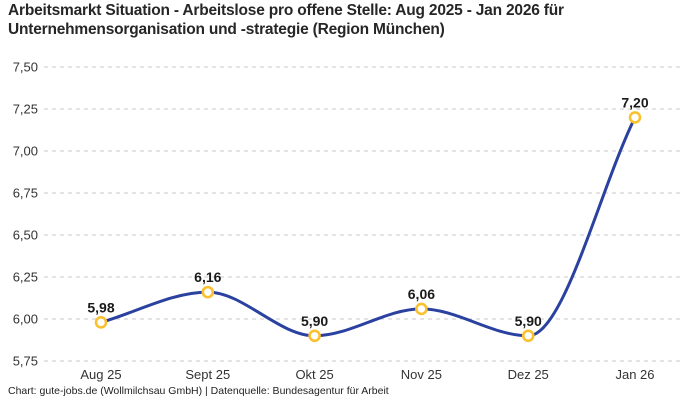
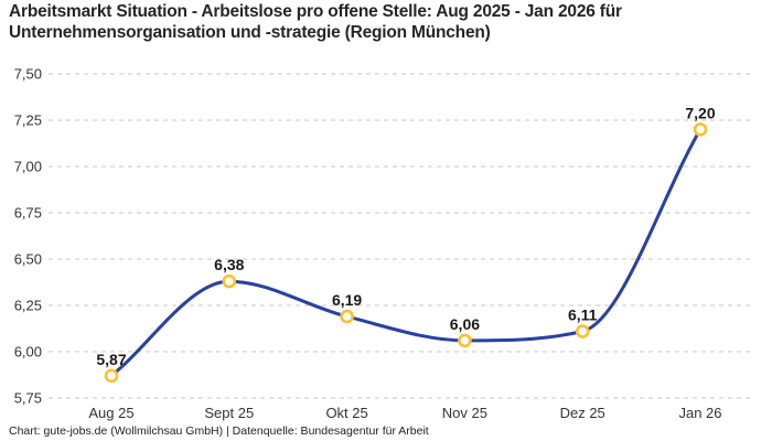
Aug 25: 5,98 -> 5,87
Sept 25: 6,16 -> 6,38
Okt 25: 5,90 -> 6,19
Dez 25: 5,90 -> 6,11
